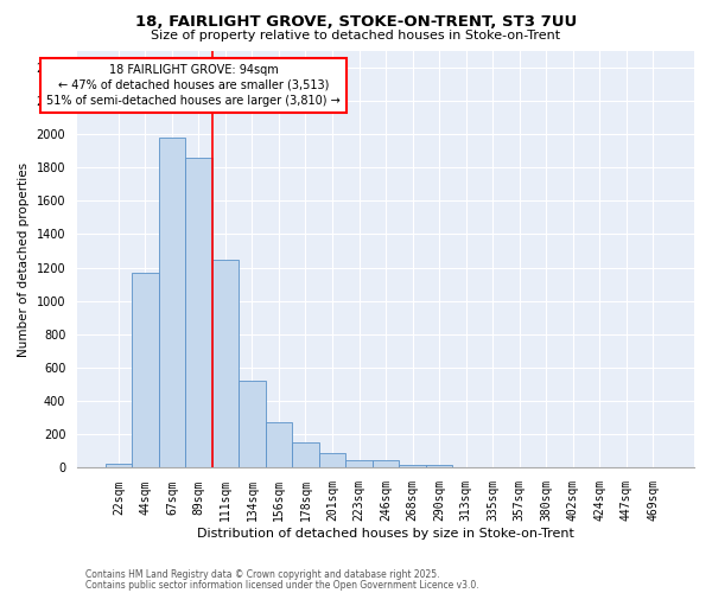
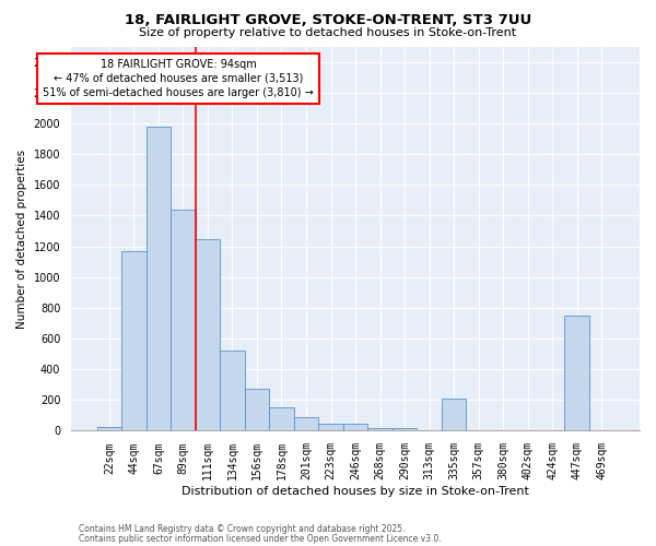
89sqm: 1860 -> 1440
335sqm: 0 -> 210
447sqm: 0 -> 750
